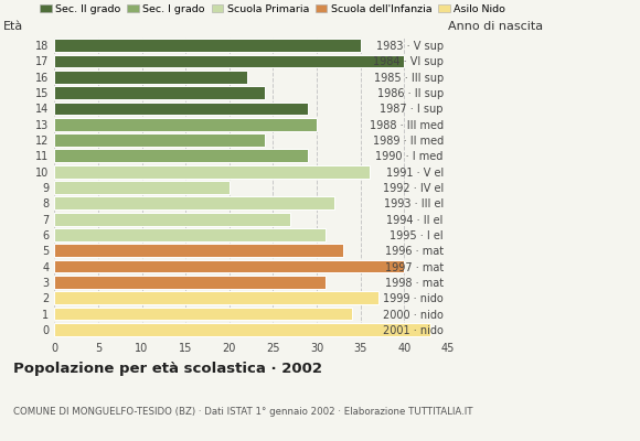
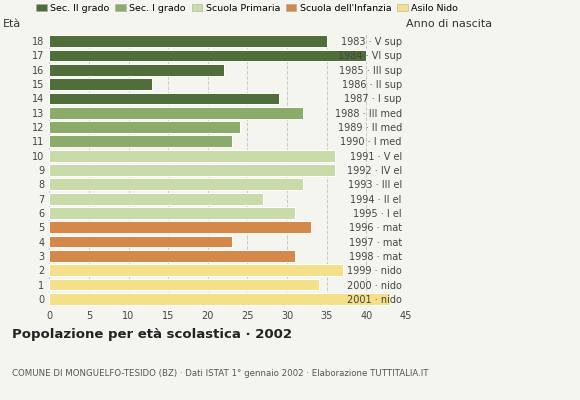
15: 24 -> 13
13: 30 -> 32
11: 29 -> 23
9: 20 -> 36
4: 40 -> 23
